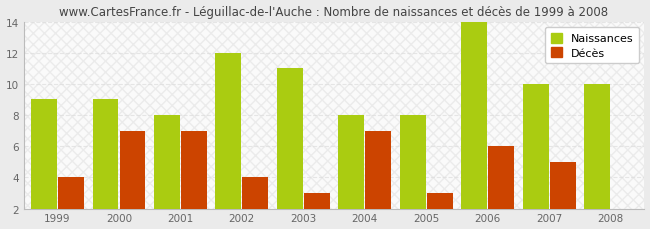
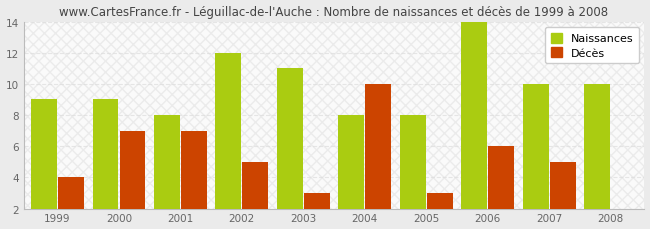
Décès/2002: 4 -> 5
Décès/2004: 7 -> 10
